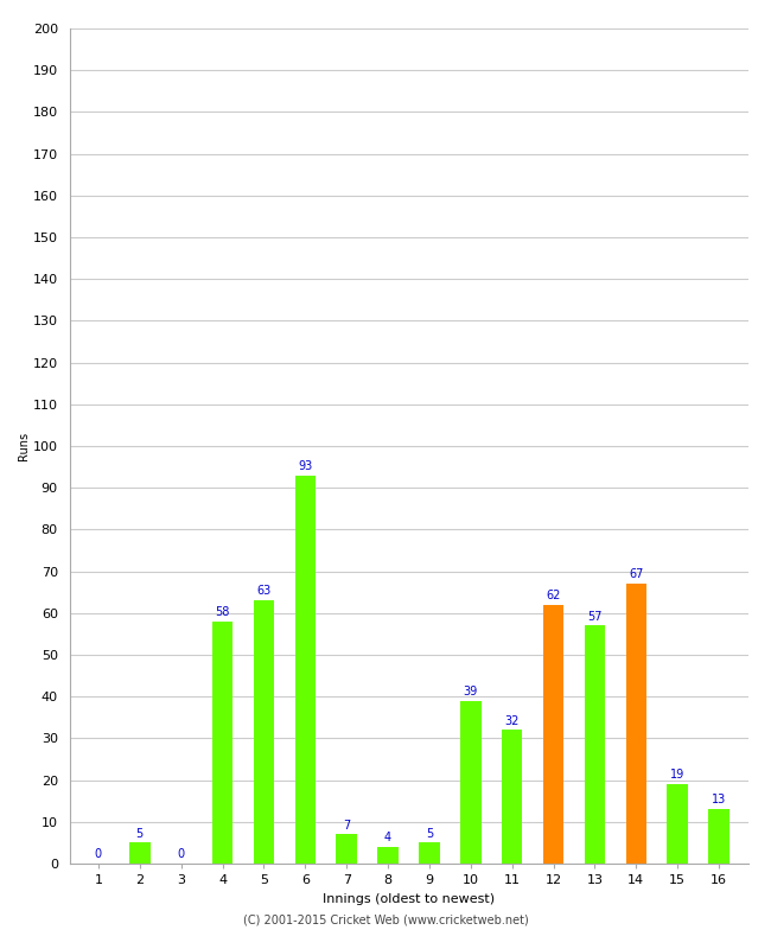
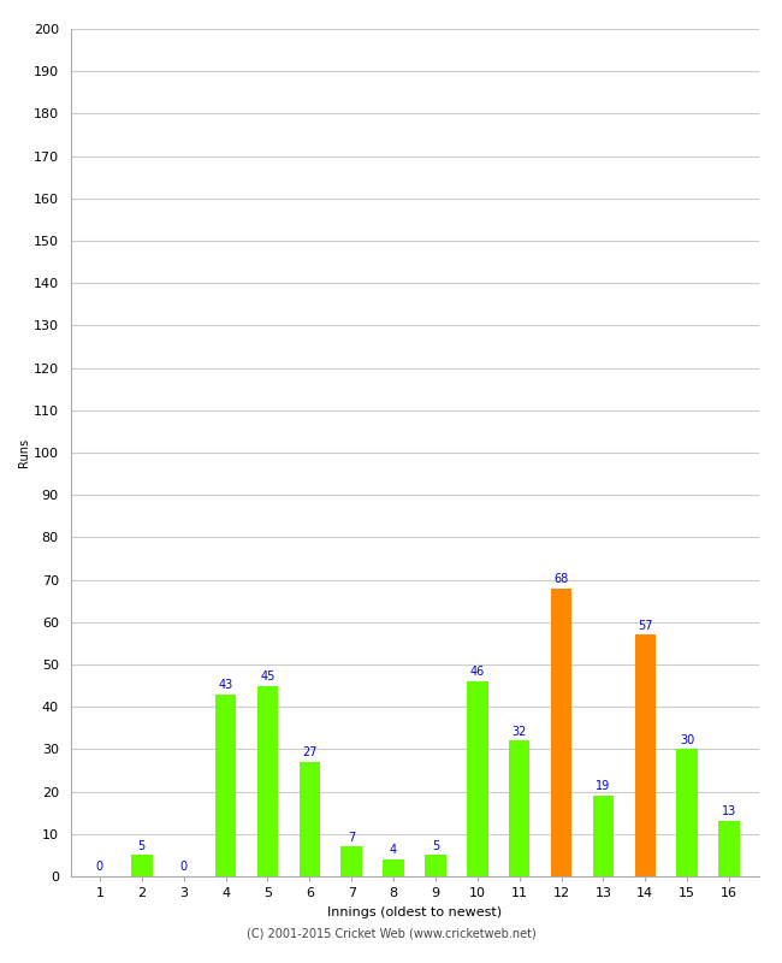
4: 58 -> 43
5: 63 -> 45
6: 93 -> 27
10: 39 -> 46
12: 62 -> 68
13: 57 -> 19
14: 67 -> 57
15: 19 -> 30
